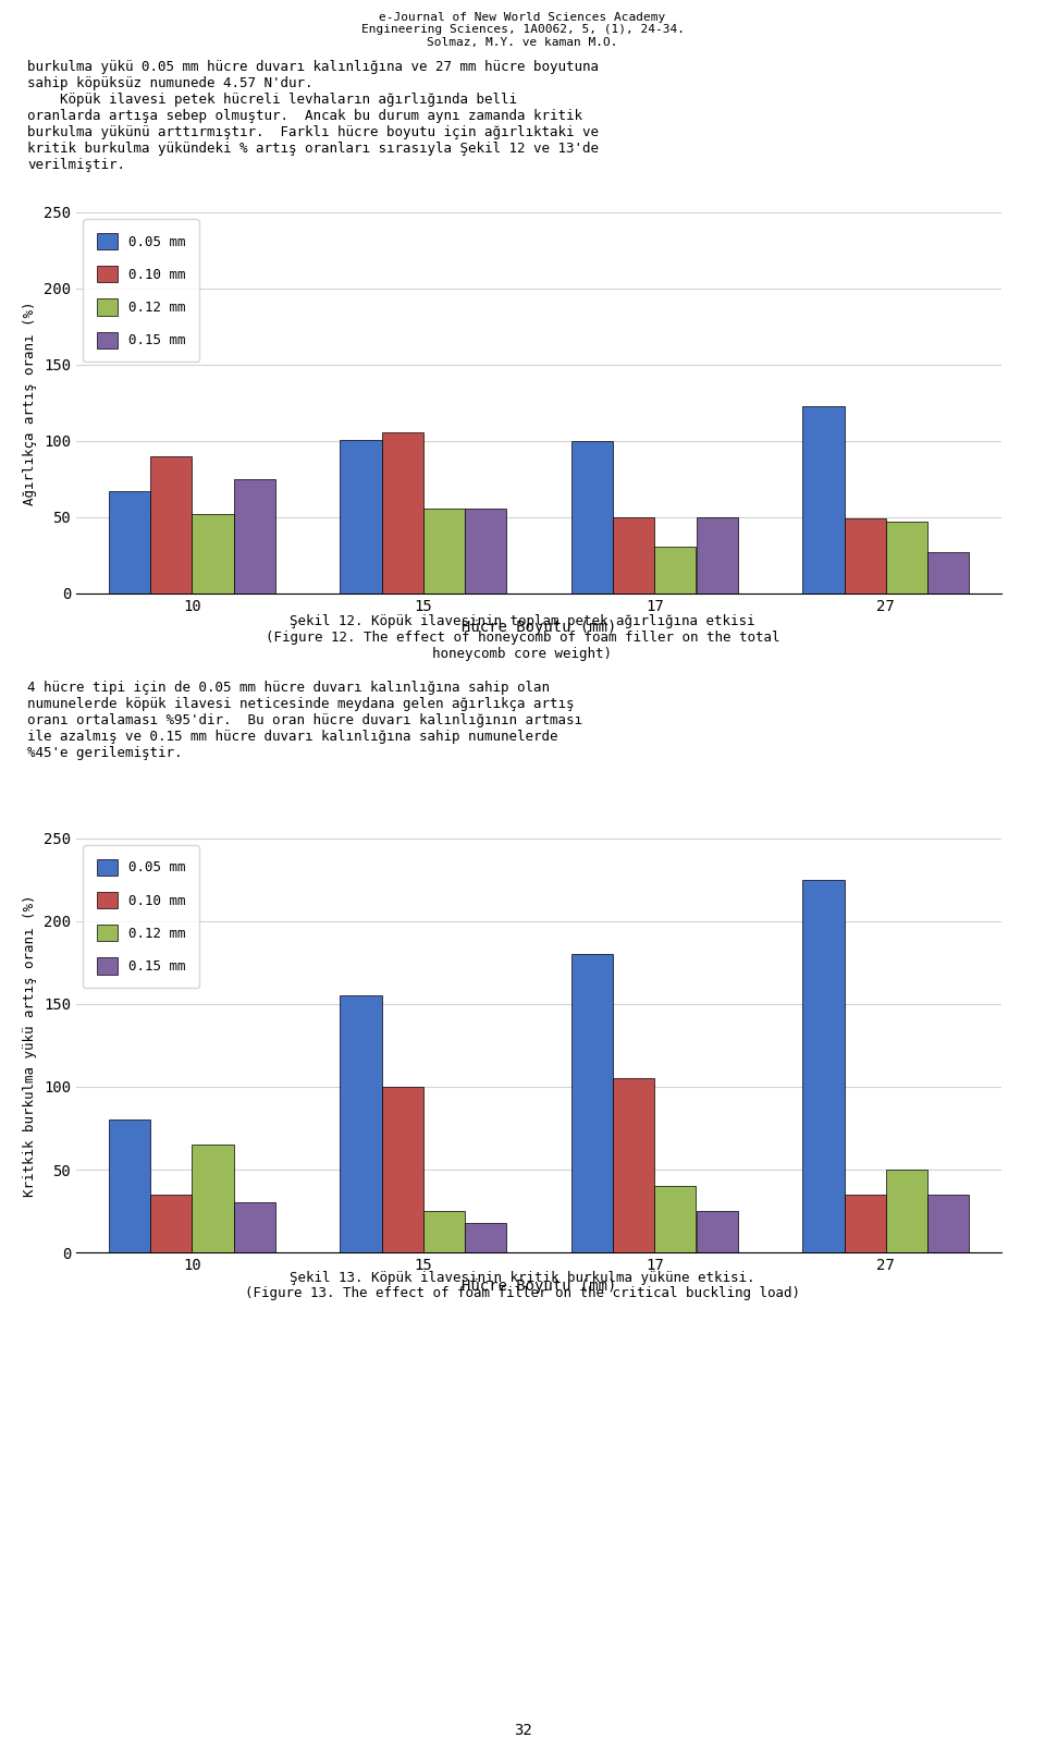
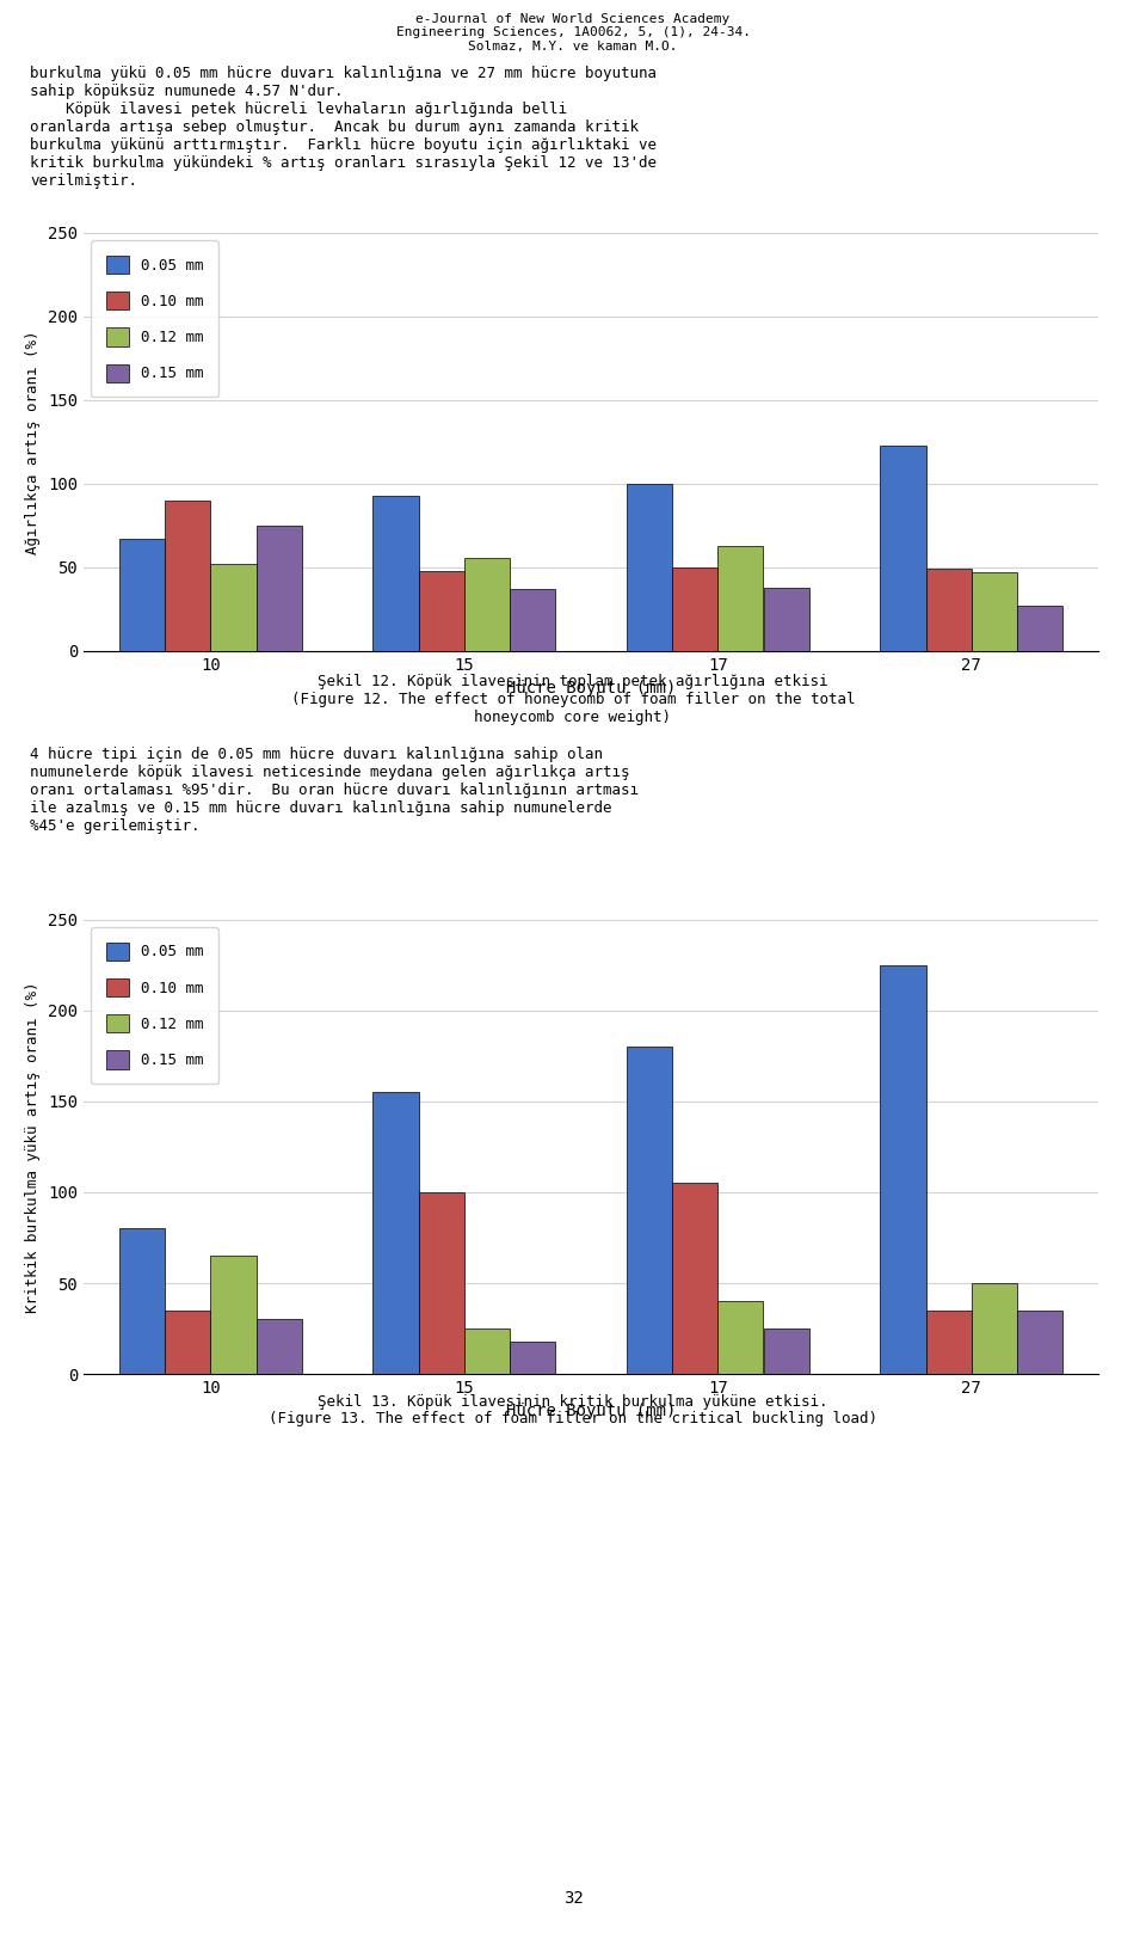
0.05 mm/15: 101 -> 93
0.10 mm/15: 106 -> 48
0.15 mm/15: 56 -> 37
0.12 mm/17: 31 -> 63
0.15 mm/17: 50 -> 38
